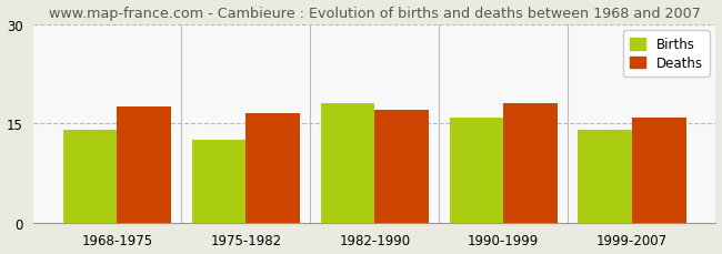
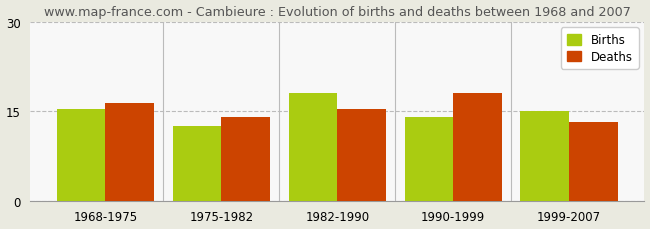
Births/1968-1975: 14.0 -> 15.4
Deaths/1968-1975: 17.5 -> 16.4
Deaths/1975-1982: 16.5 -> 14.0
Deaths/1982-1990: 17.0 -> 15.4
Births/1990-1999: 15.8 -> 14.0
Births/1999-2007: 14.0 -> 15.0
Deaths/1999-2007: 15.8 -> 13.2
